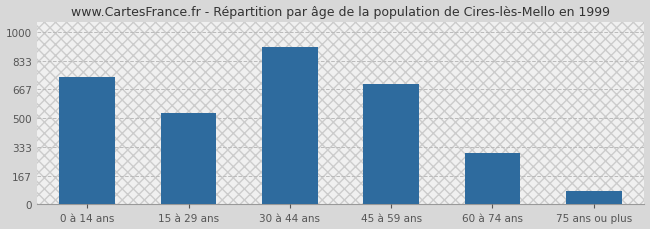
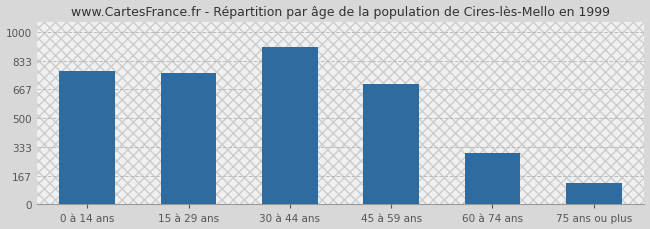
0 à 14 ans: 740 -> 780
15 à 29 ans: 530 -> 760
75 ans ou plus: 80 -> 120
